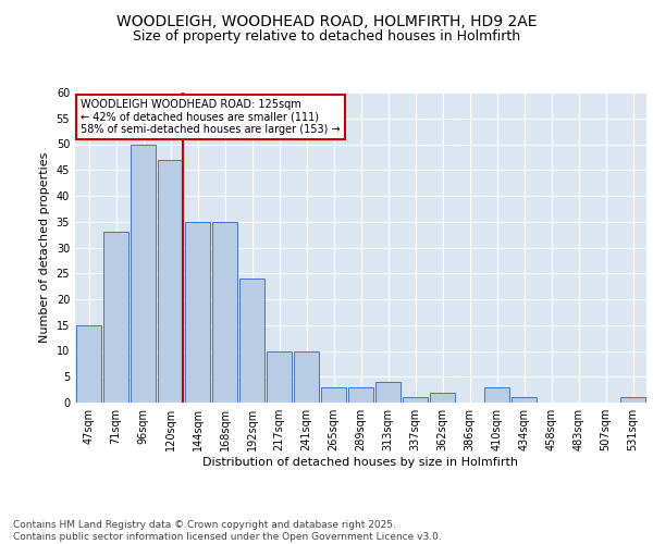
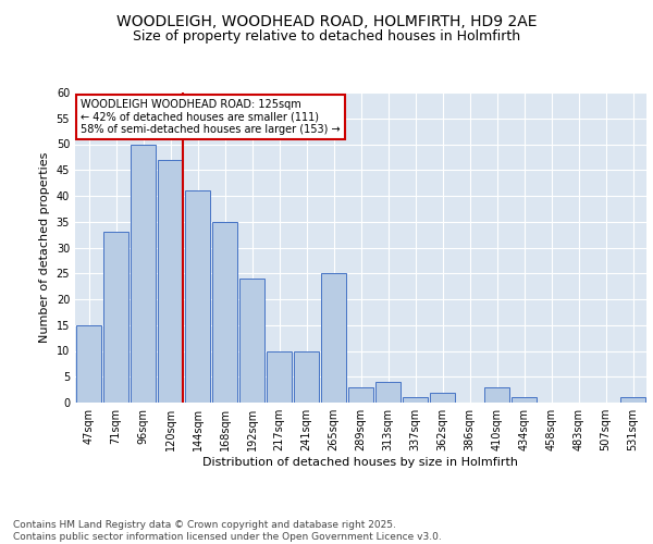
144sqm: 35 -> 41
265sqm: 3 -> 25
